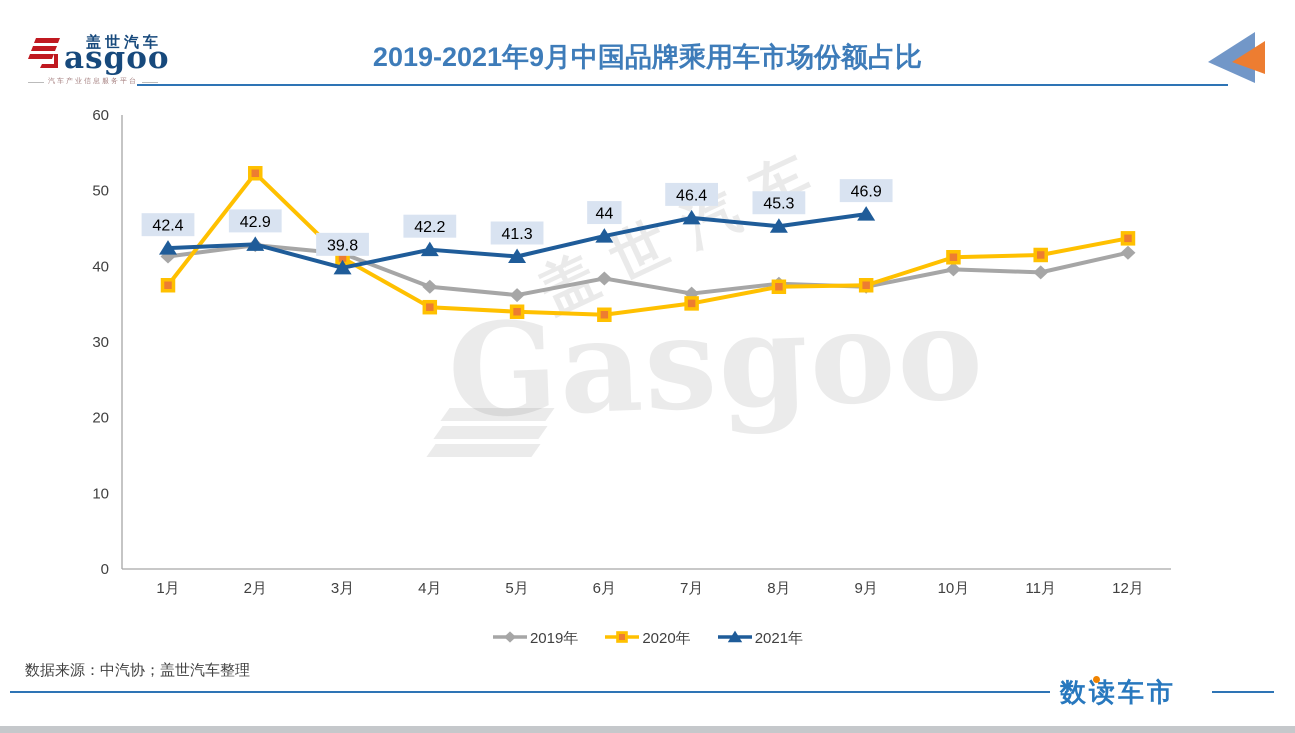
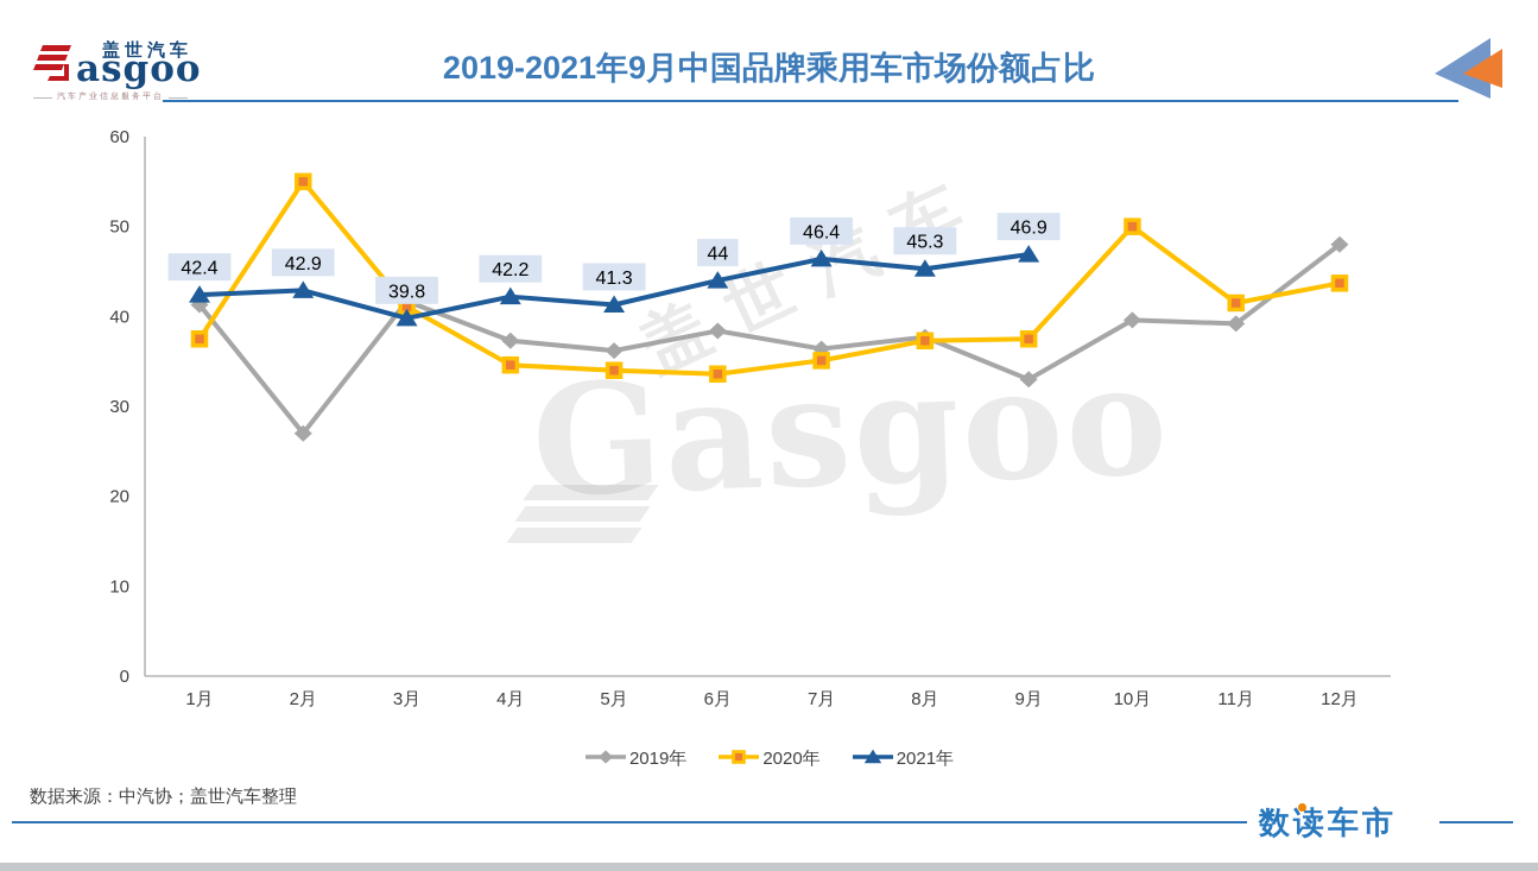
2019年/2月: 43 -> 27
2020年/2月: 52 -> 55
2019年/9月: 37 -> 33
2020年/10月: 41 -> 50
2019年/12月: 42 -> 48
